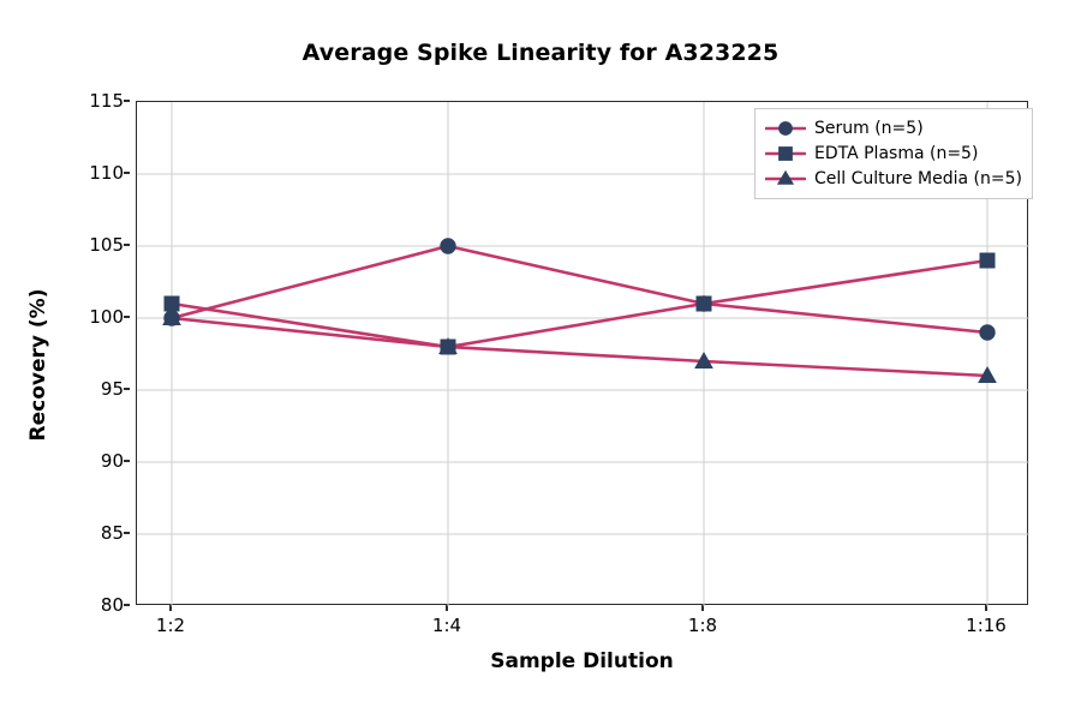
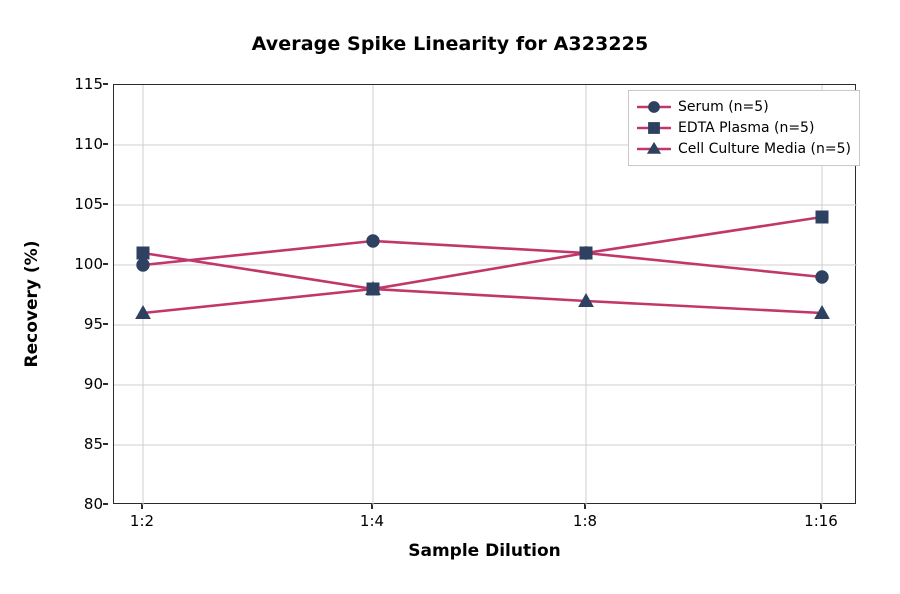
Cell Culture Media (n=5)/1:2: 100 -> 96
Serum (n=5)/1:4: 105 -> 102
